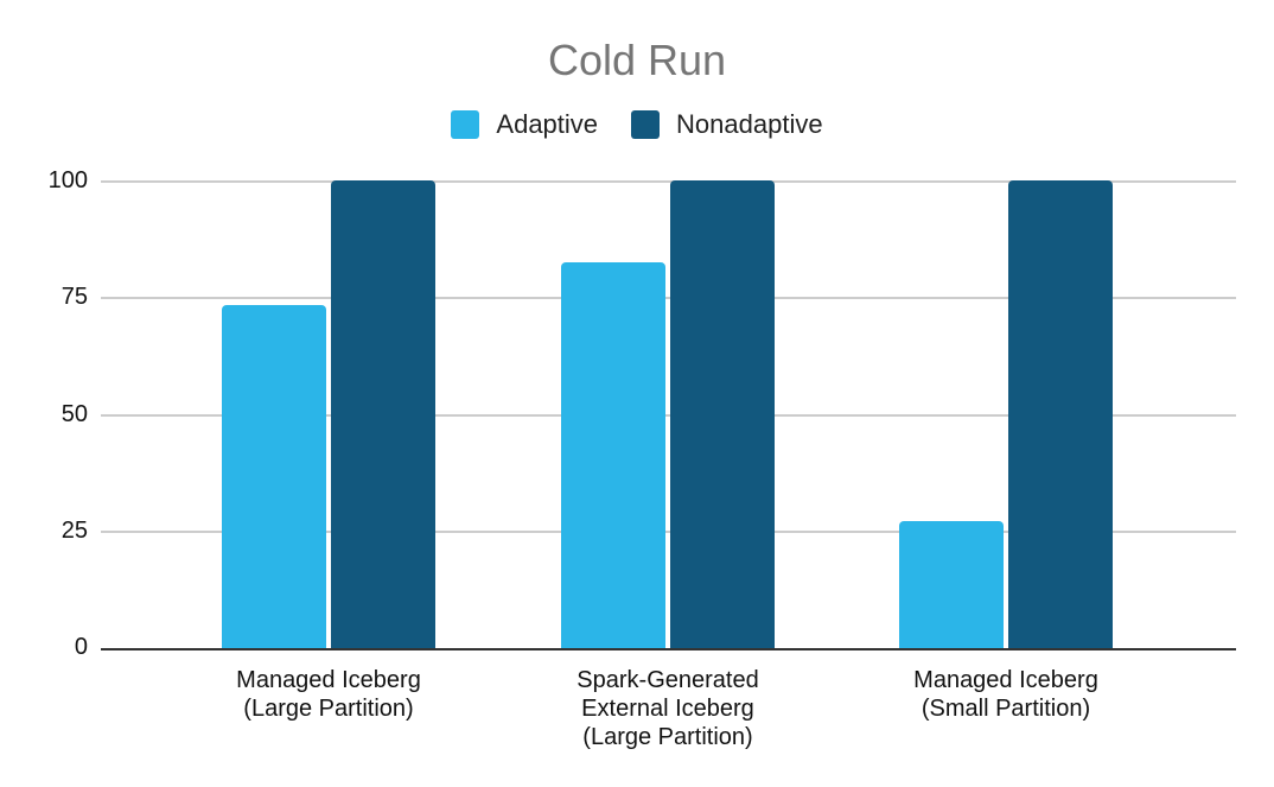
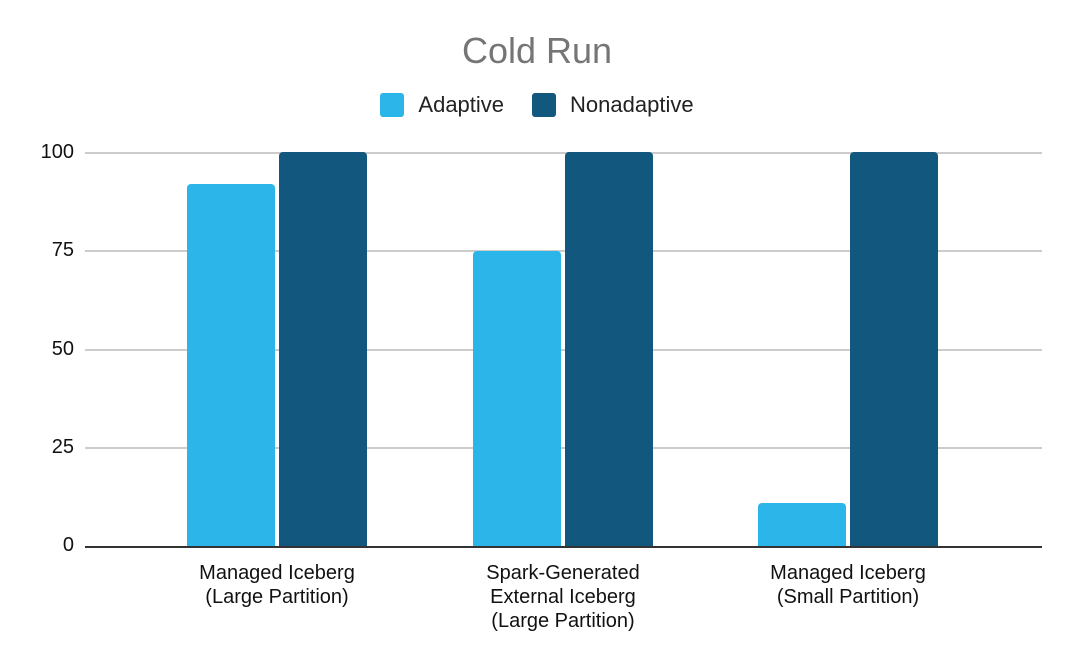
Adaptive/Managed Iceberg (Large Partition): 73 -> 92
Adaptive/Spark-Generated External Iceberg (Large Partition): 82 -> 75
Adaptive/Managed Iceberg (Small Partition): 27 -> 11
